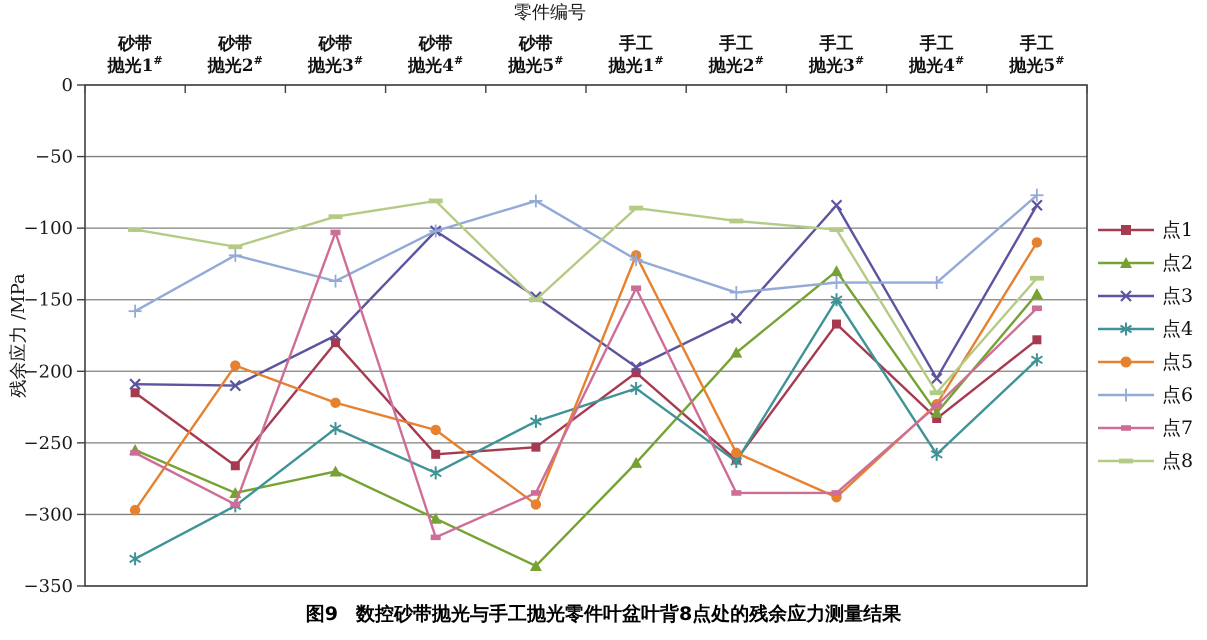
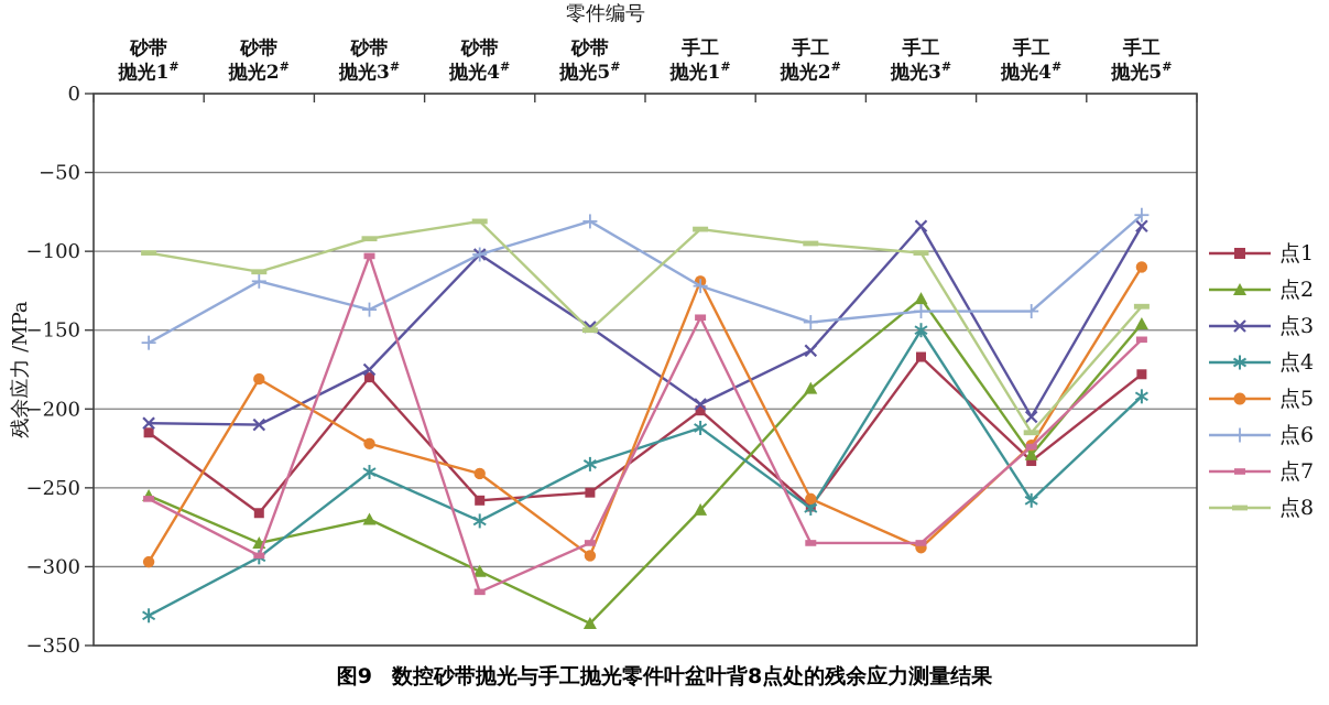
点5/砂带抛光2#: -196 -> -181
